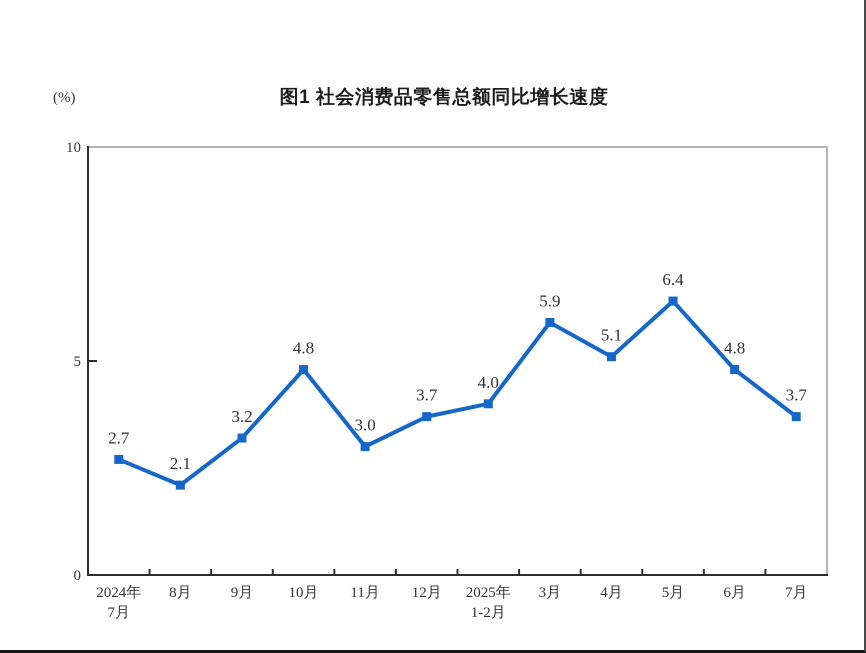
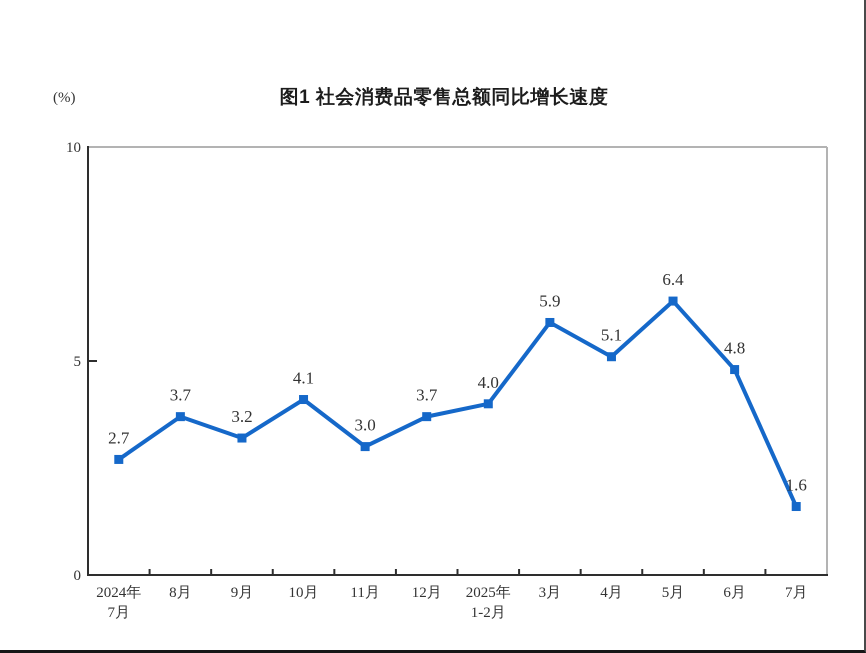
8月: 2.1 -> 3.7
10月: 4.8 -> 4.1
7月: 3.7 -> 1.6
